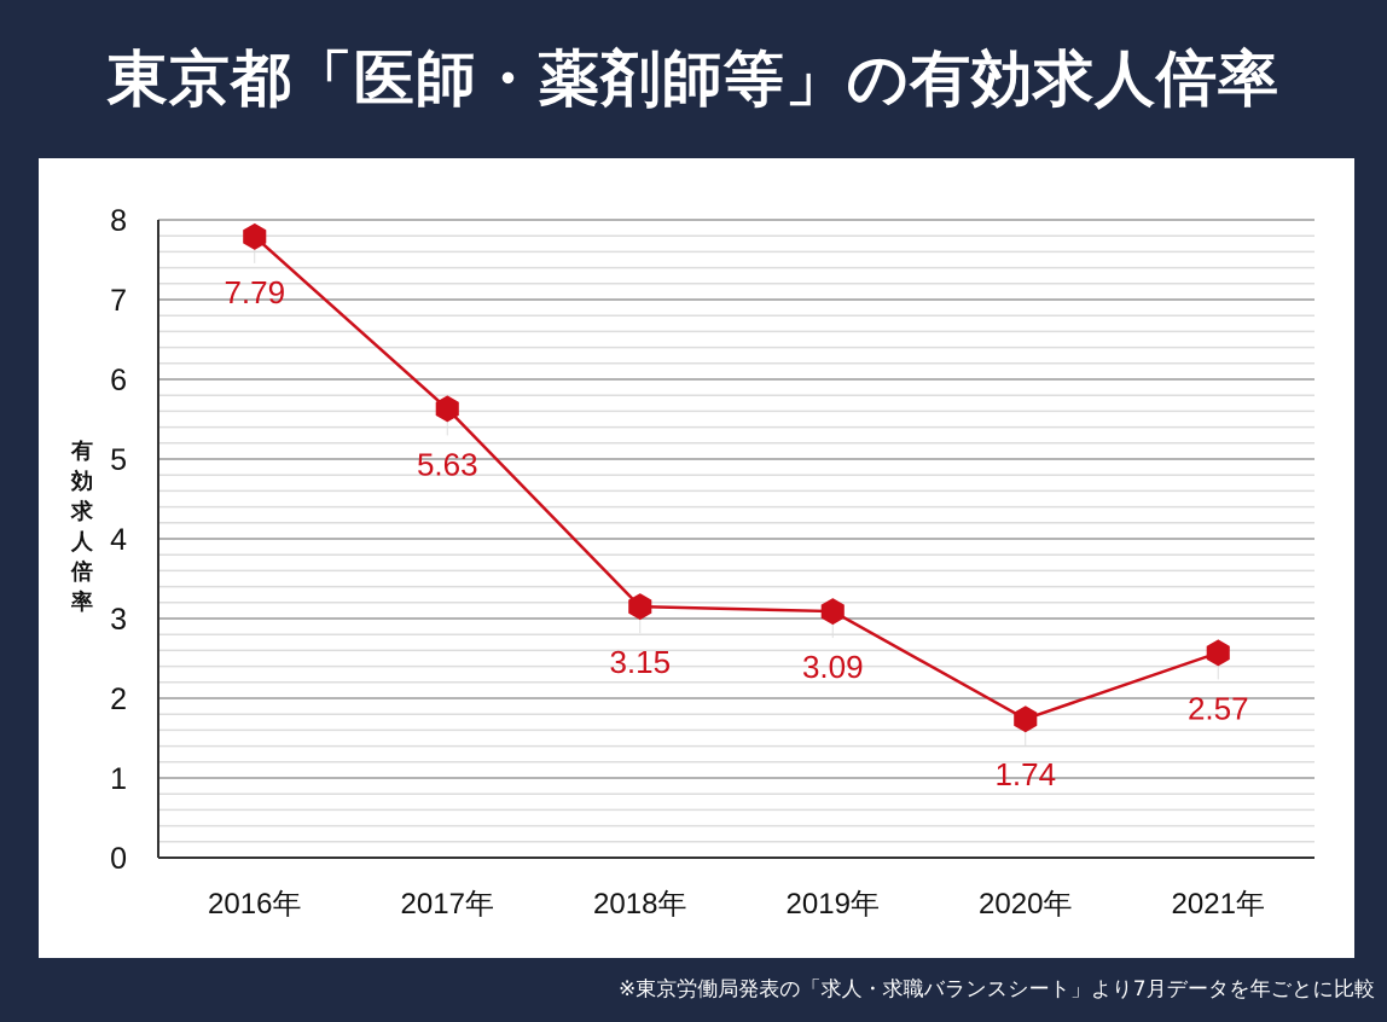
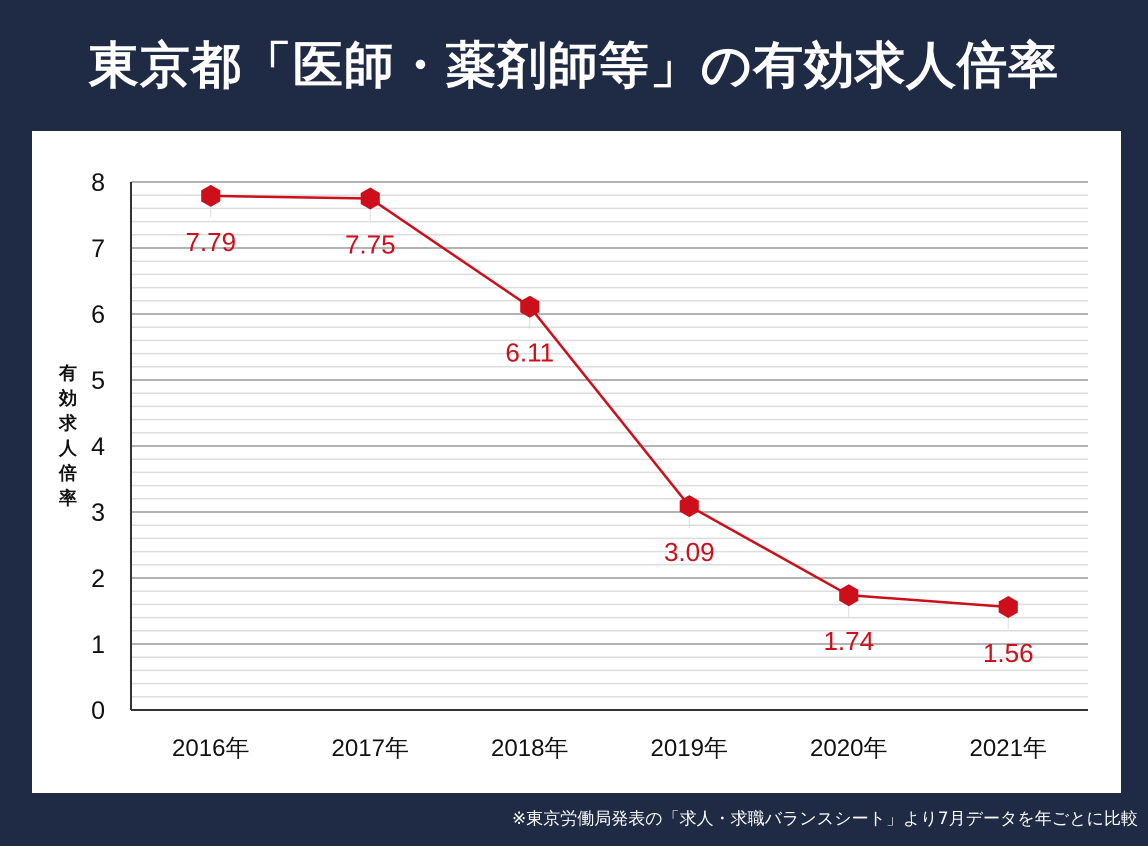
2017年: 5.63 -> 7.75
2018年: 3.15 -> 6.11
2021年: 2.57 -> 1.56
